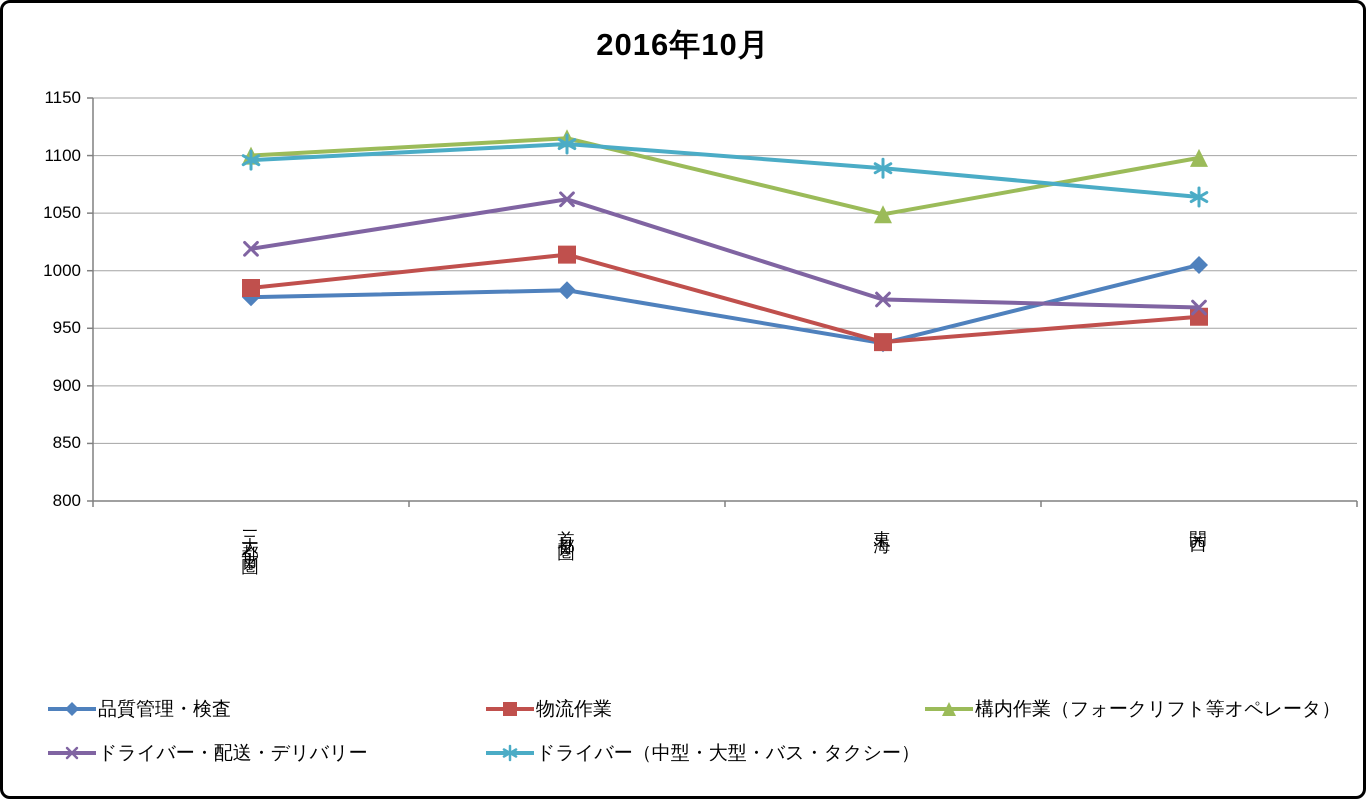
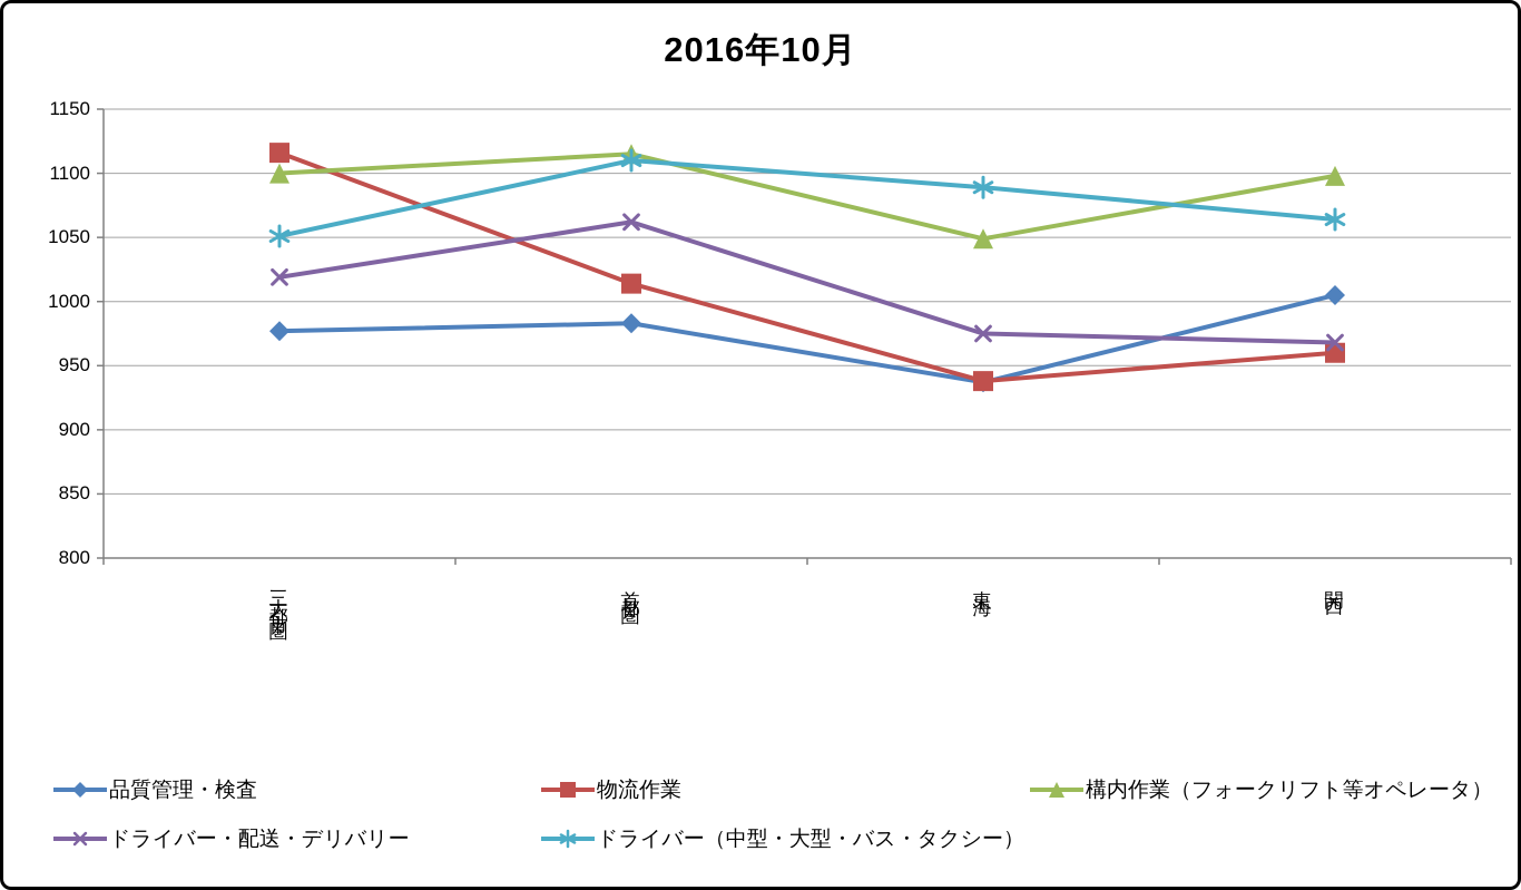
物流作業/三大都市圏: 985 -> 1116
ドライバー（中型・大型・バス・タクシー）/三大都市圏: 1096 -> 1051
